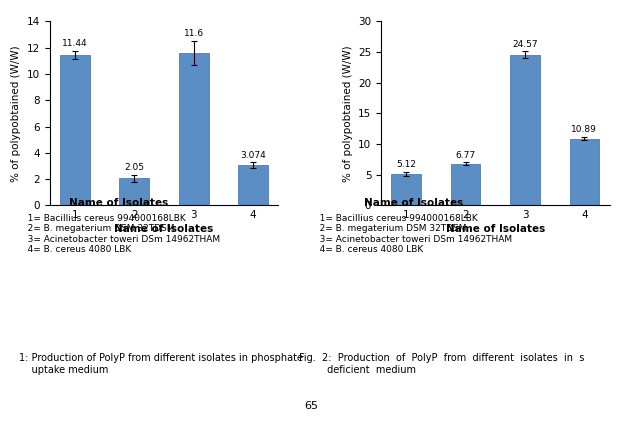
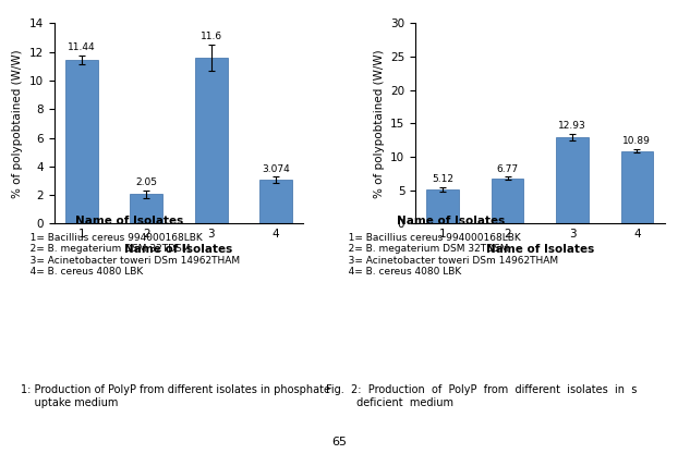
3: 24.57 -> 12.93
